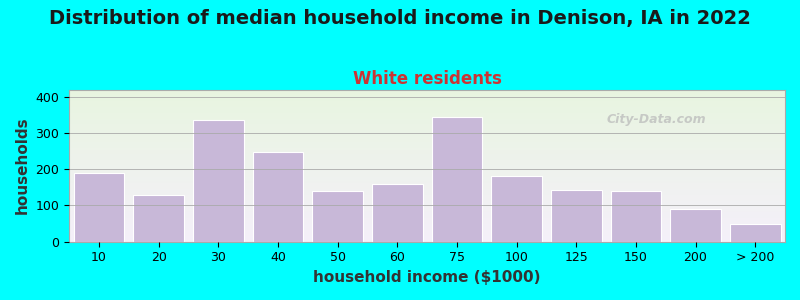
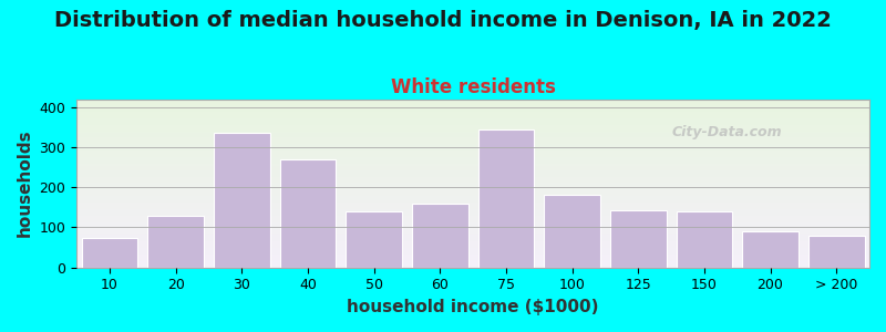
10: 190 -> 75
40: 248 -> 270
> 200: 48 -> 80
